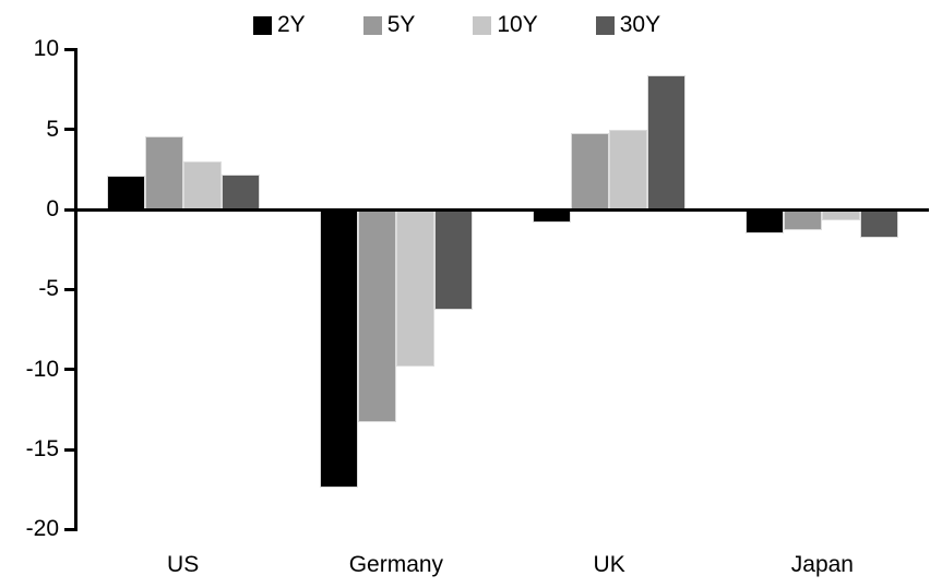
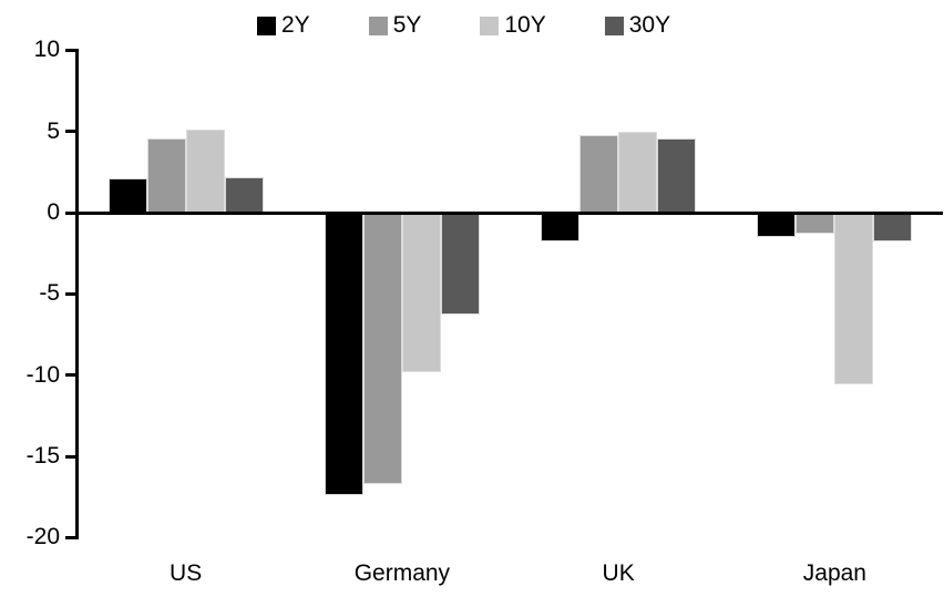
10Y/US: 3.0 -> 5.1
5Y/Germany: -13.3 -> -16.7
2Y/UK: -0.8 -> -1.8
30Y/UK: 8.4 -> 4.6
10Y/Japan: -0.7 -> -10.6
